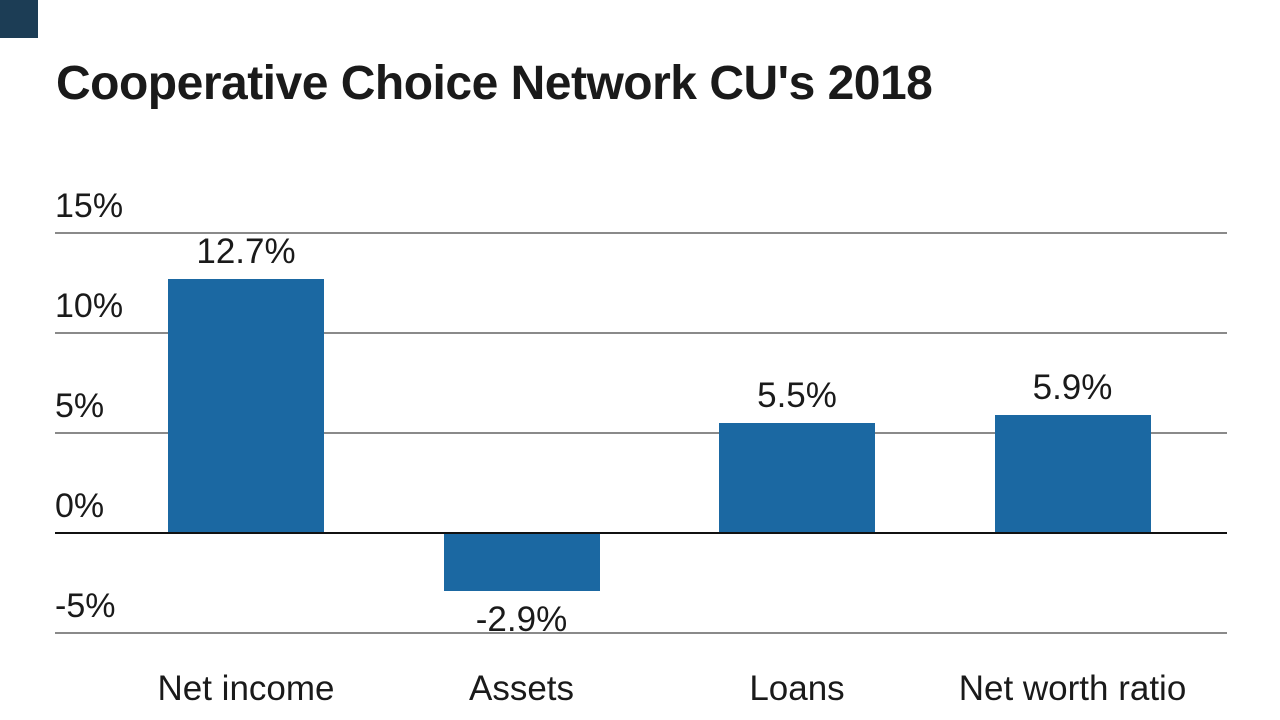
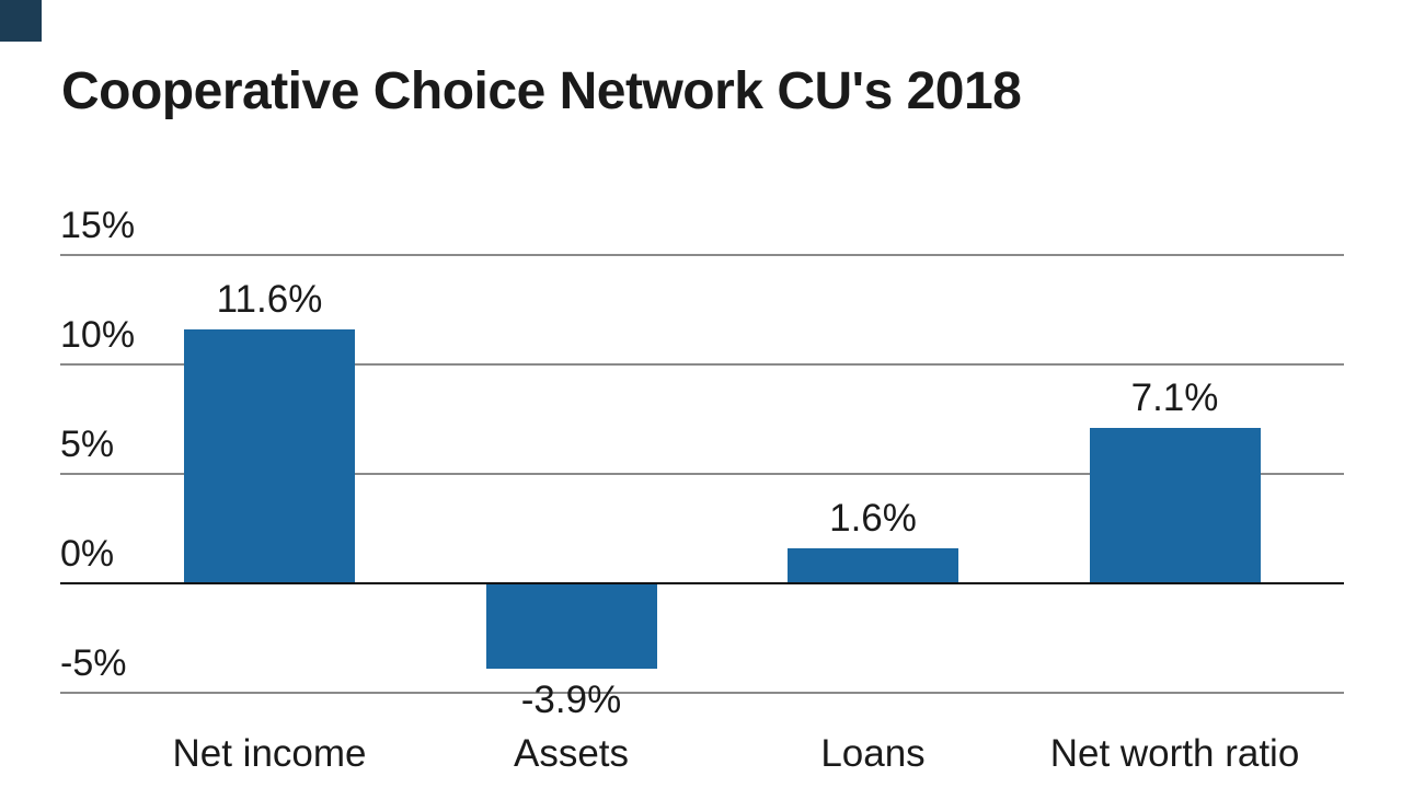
Net income: 12.7% -> 11.6%
Assets: -2.9% -> -3.9%
Loans: 5.5% -> 1.6%
Net worth ratio: 5.9% -> 7.1%
